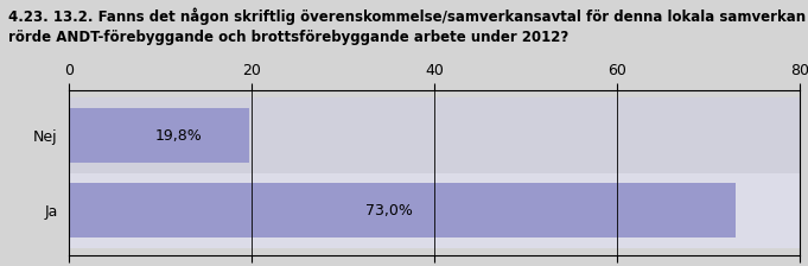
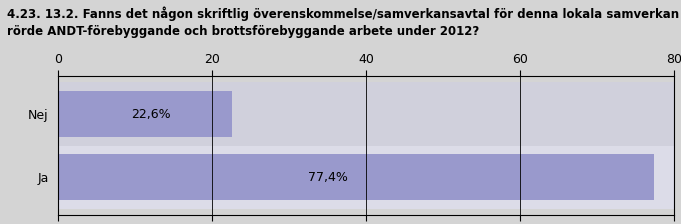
Nej: 19,8% -> 22,6%
Ja: 73,0% -> 77,4%
